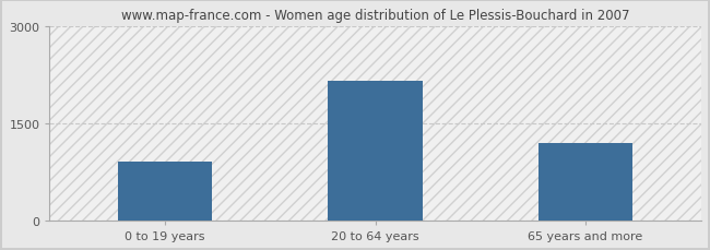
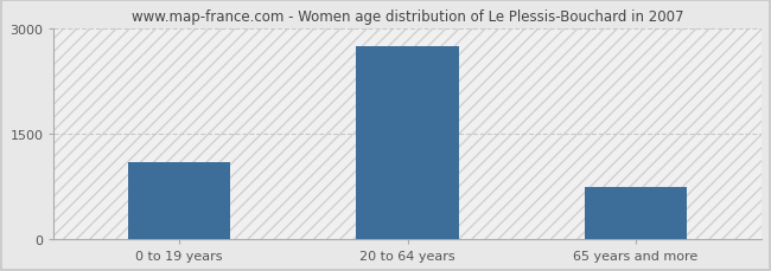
0 to 19 years: 900 -> 1100
20 to 64 years: 2160 -> 2760
65 years and more: 1200 -> 740
